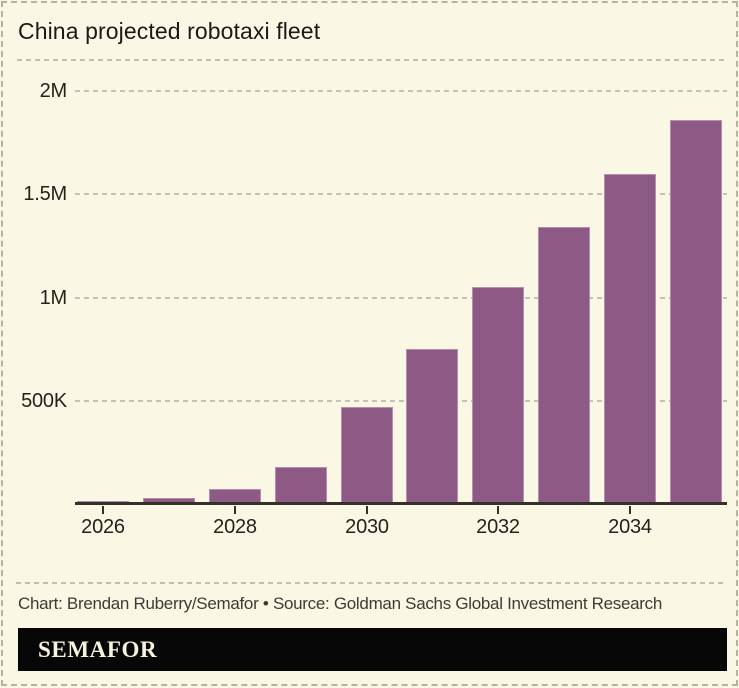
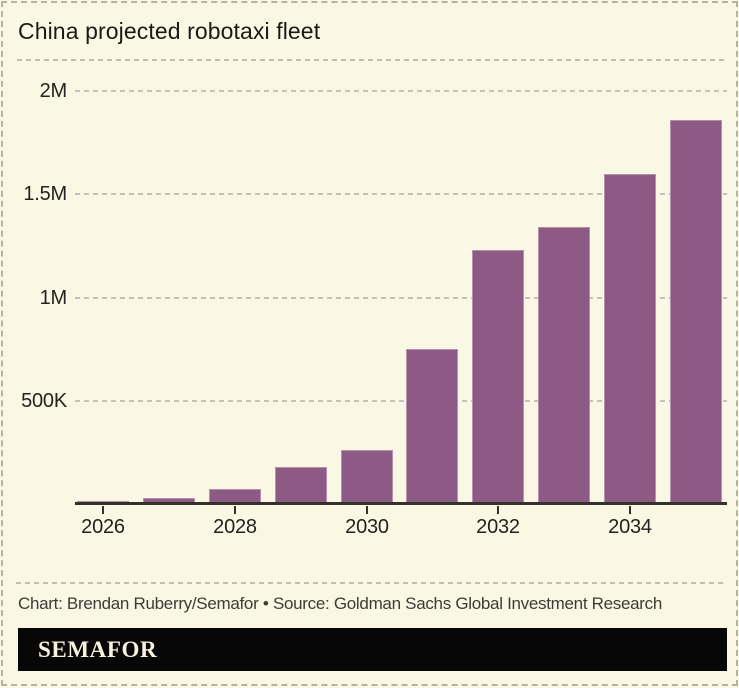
2030: 0.47M -> 0.26M
2032: 1.05M -> 1.23M
